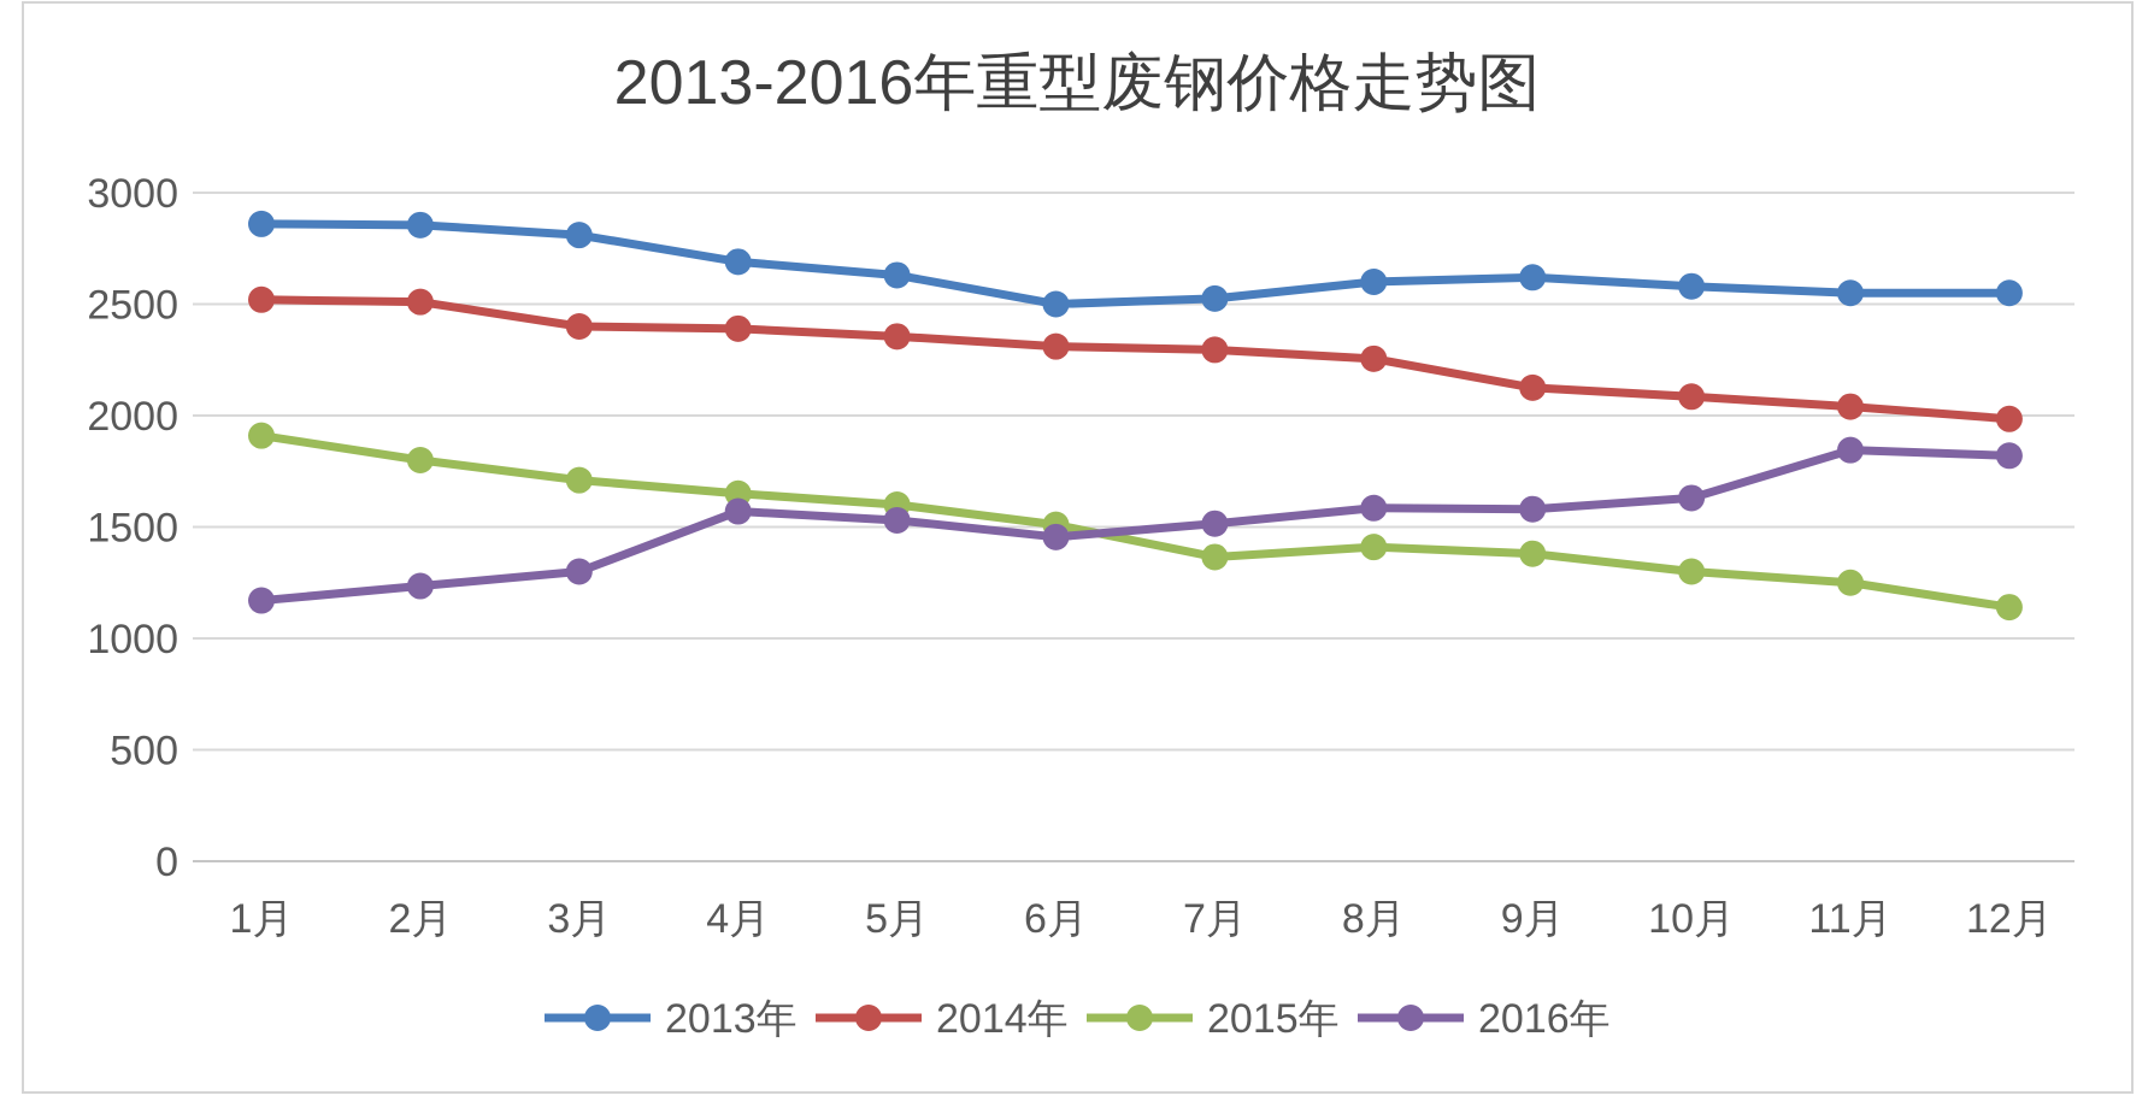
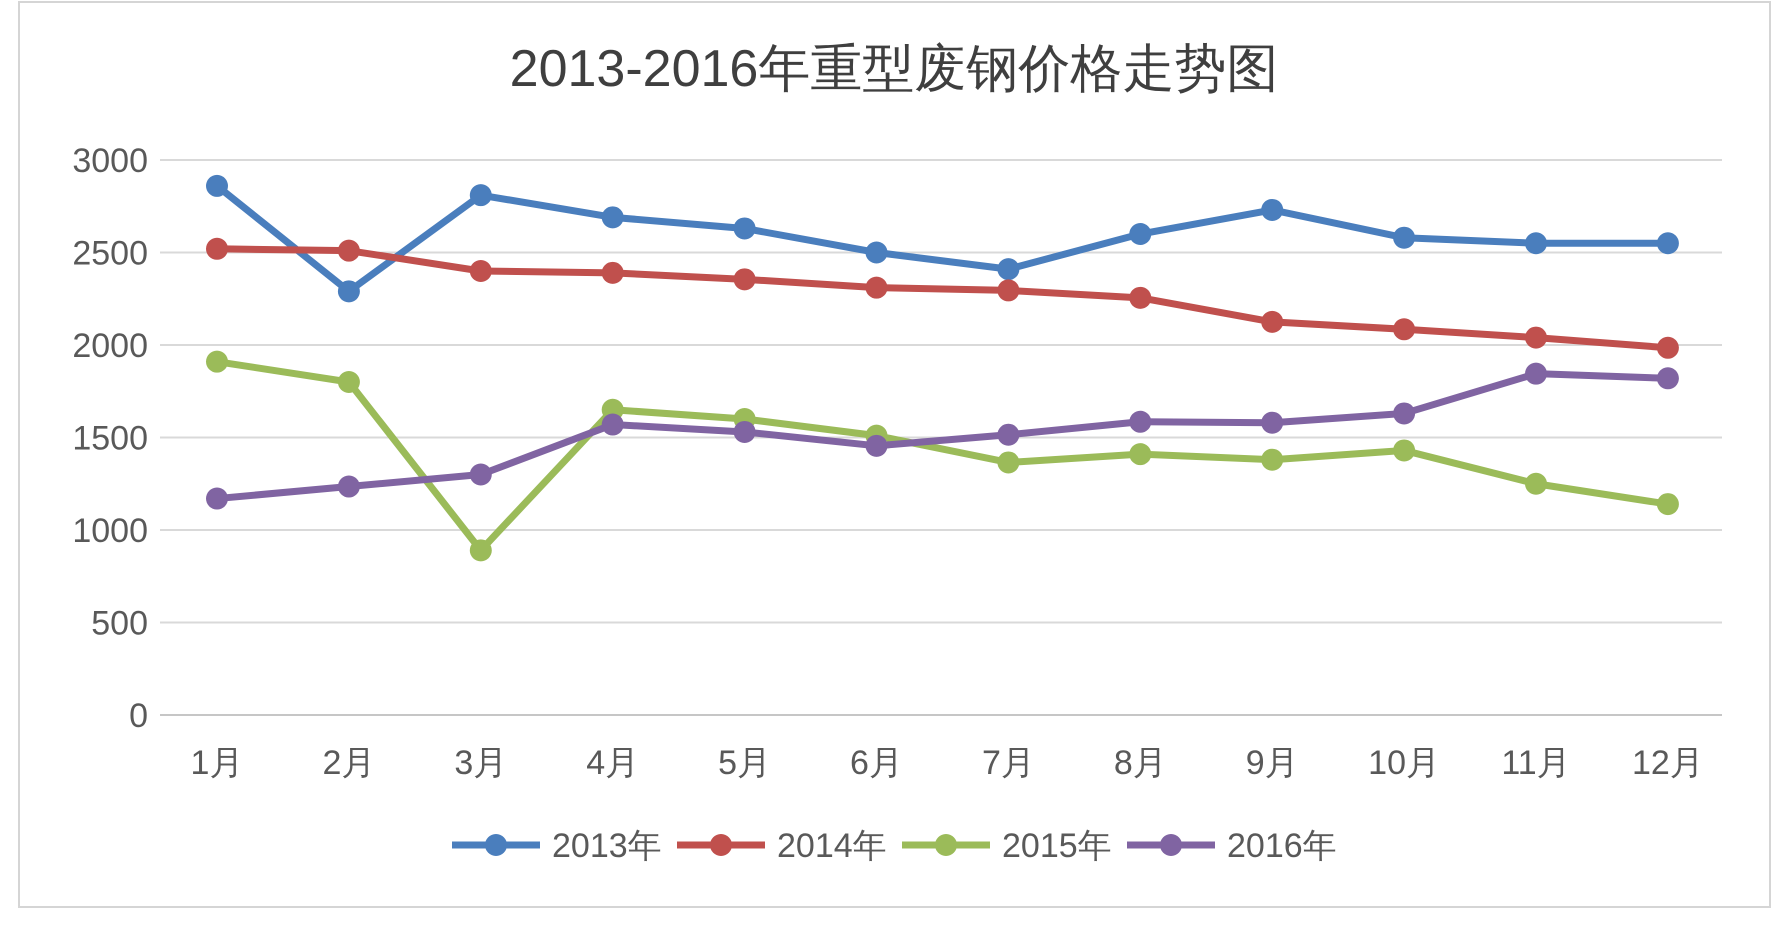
2013年/2月: 2860 -> 2290
2015年/3月: 1710 -> 890
2013年/7月: 2520 -> 2410
2013年/9月: 2620 -> 2730
2015年/10月: 1300 -> 1430
